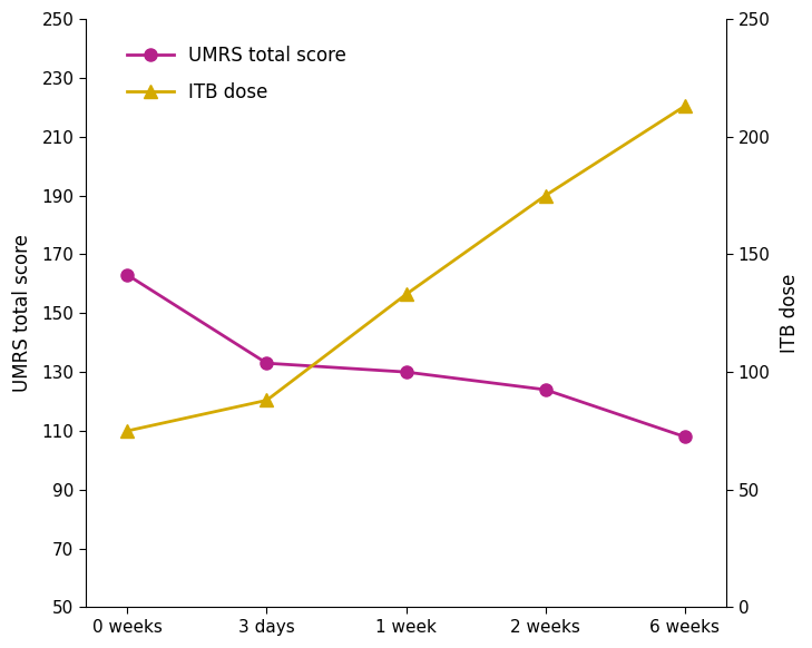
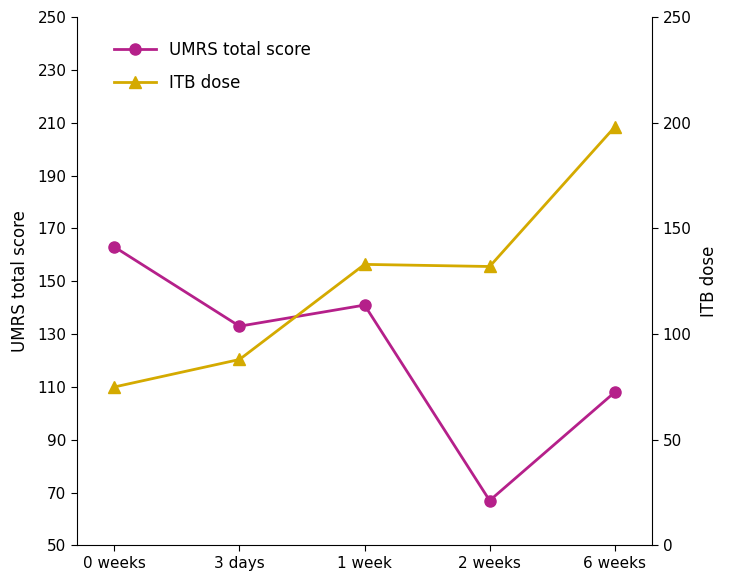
UMRS total score/1 week: 130 -> 141
UMRS total score/2 weeks: 124 -> 67
ITB dose/2 weeks: 175 -> 132
ITB dose/6 weeks: 213 -> 198
